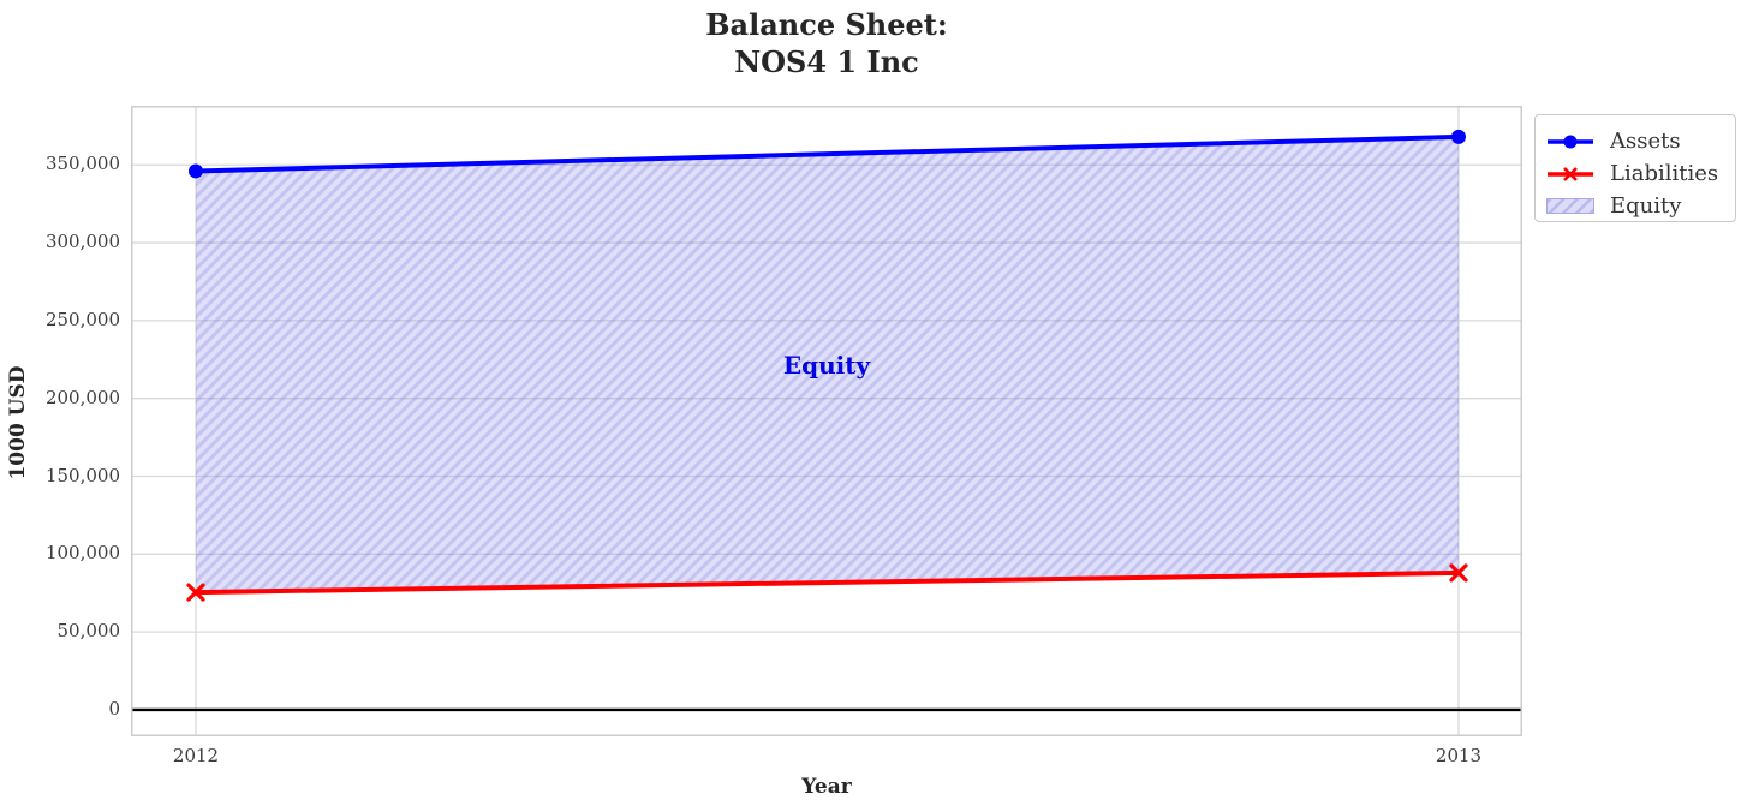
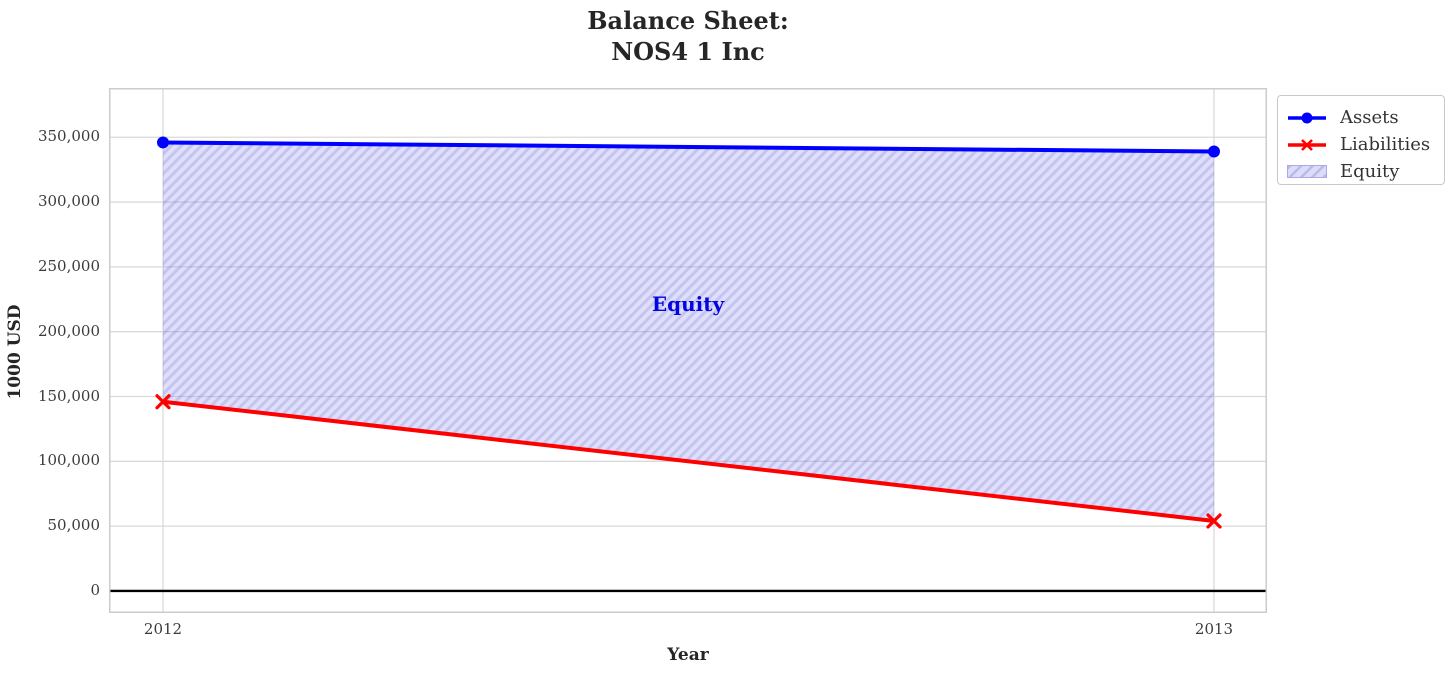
Liabilities/2012: 76000 -> 146000
Assets/2013: 368000 -> 339000
Liabilities/2013: 88000 -> 54000
